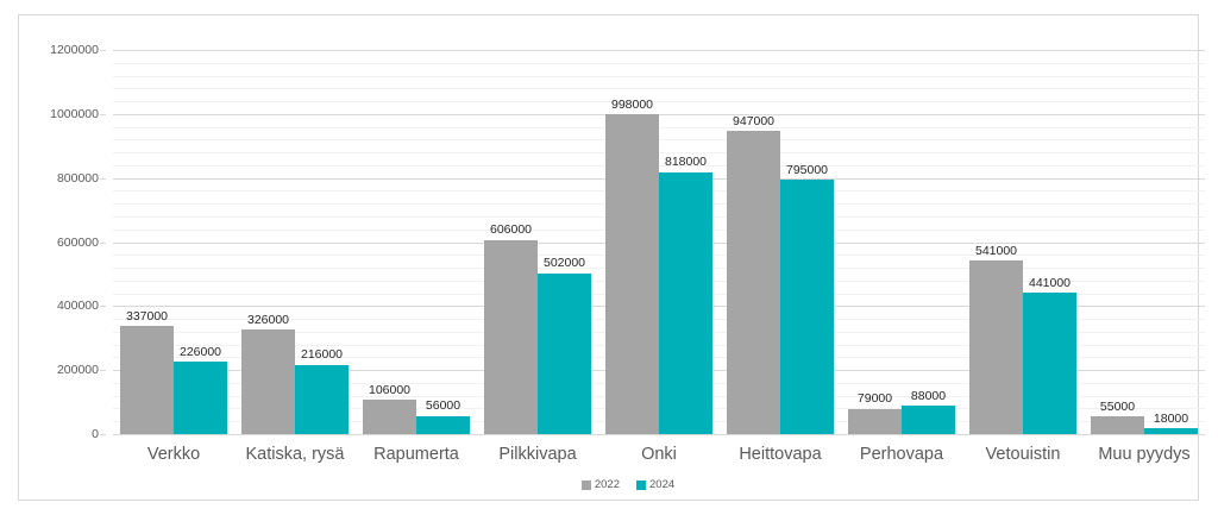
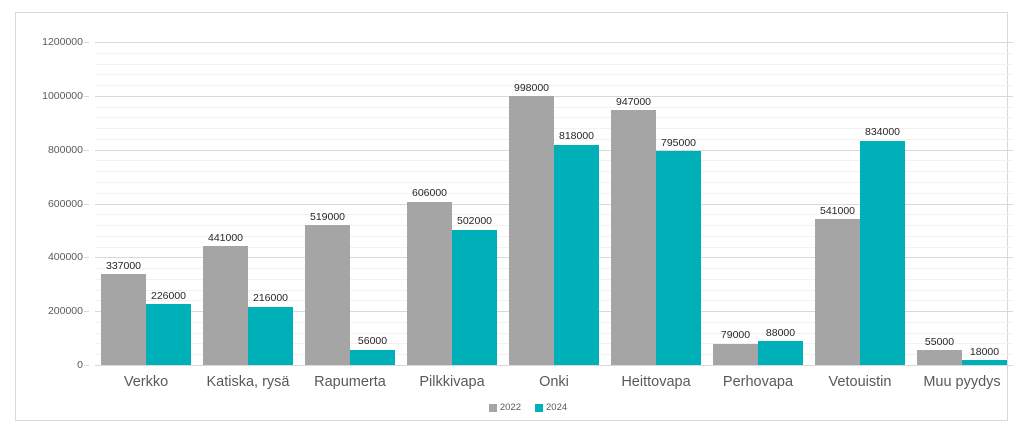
2022/Katiska, rysä: 326000 -> 441000
2022/Rapumerta: 106000 -> 519000
2024/Vetouistin: 441000 -> 834000
